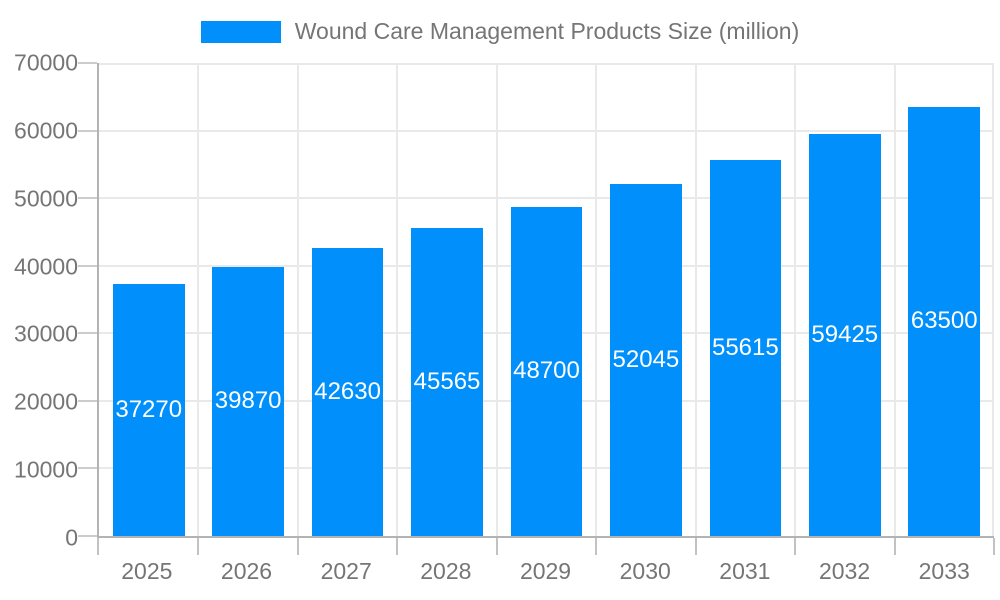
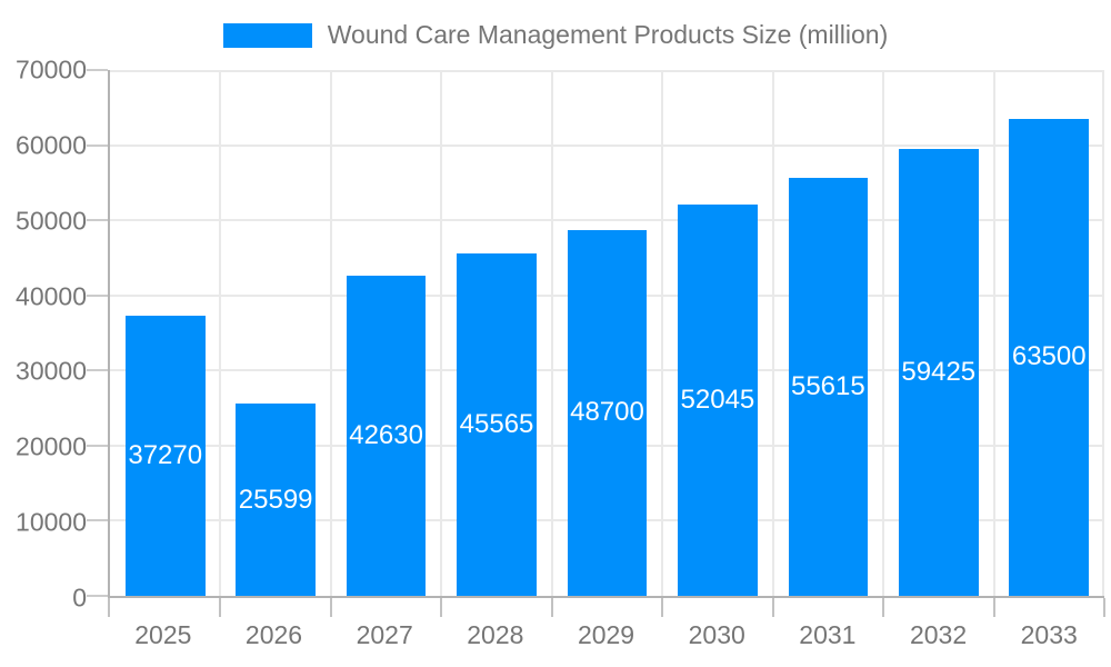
2026: 39870 -> 25599
